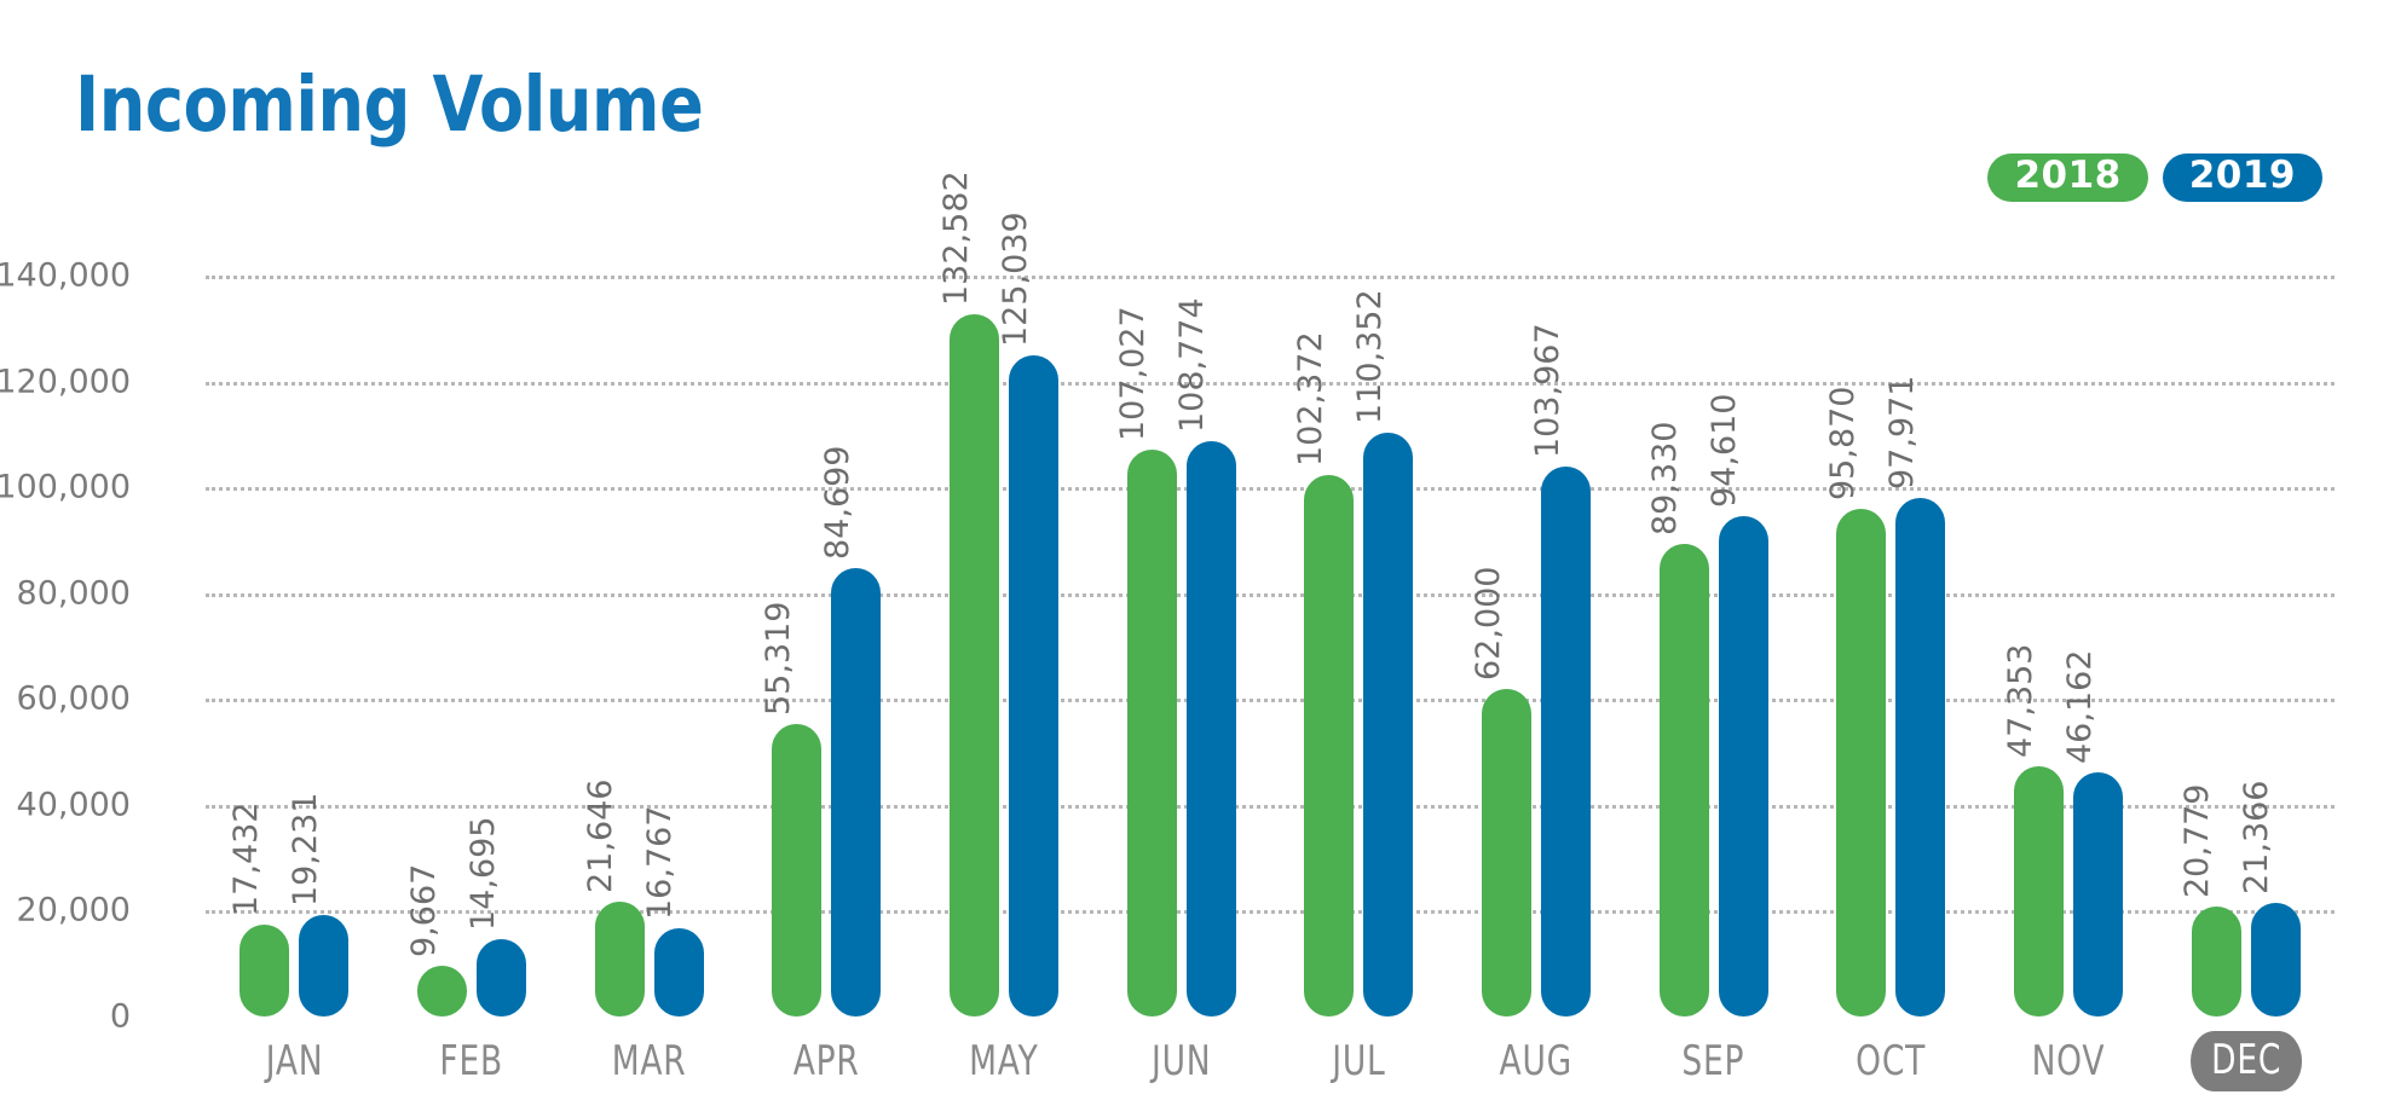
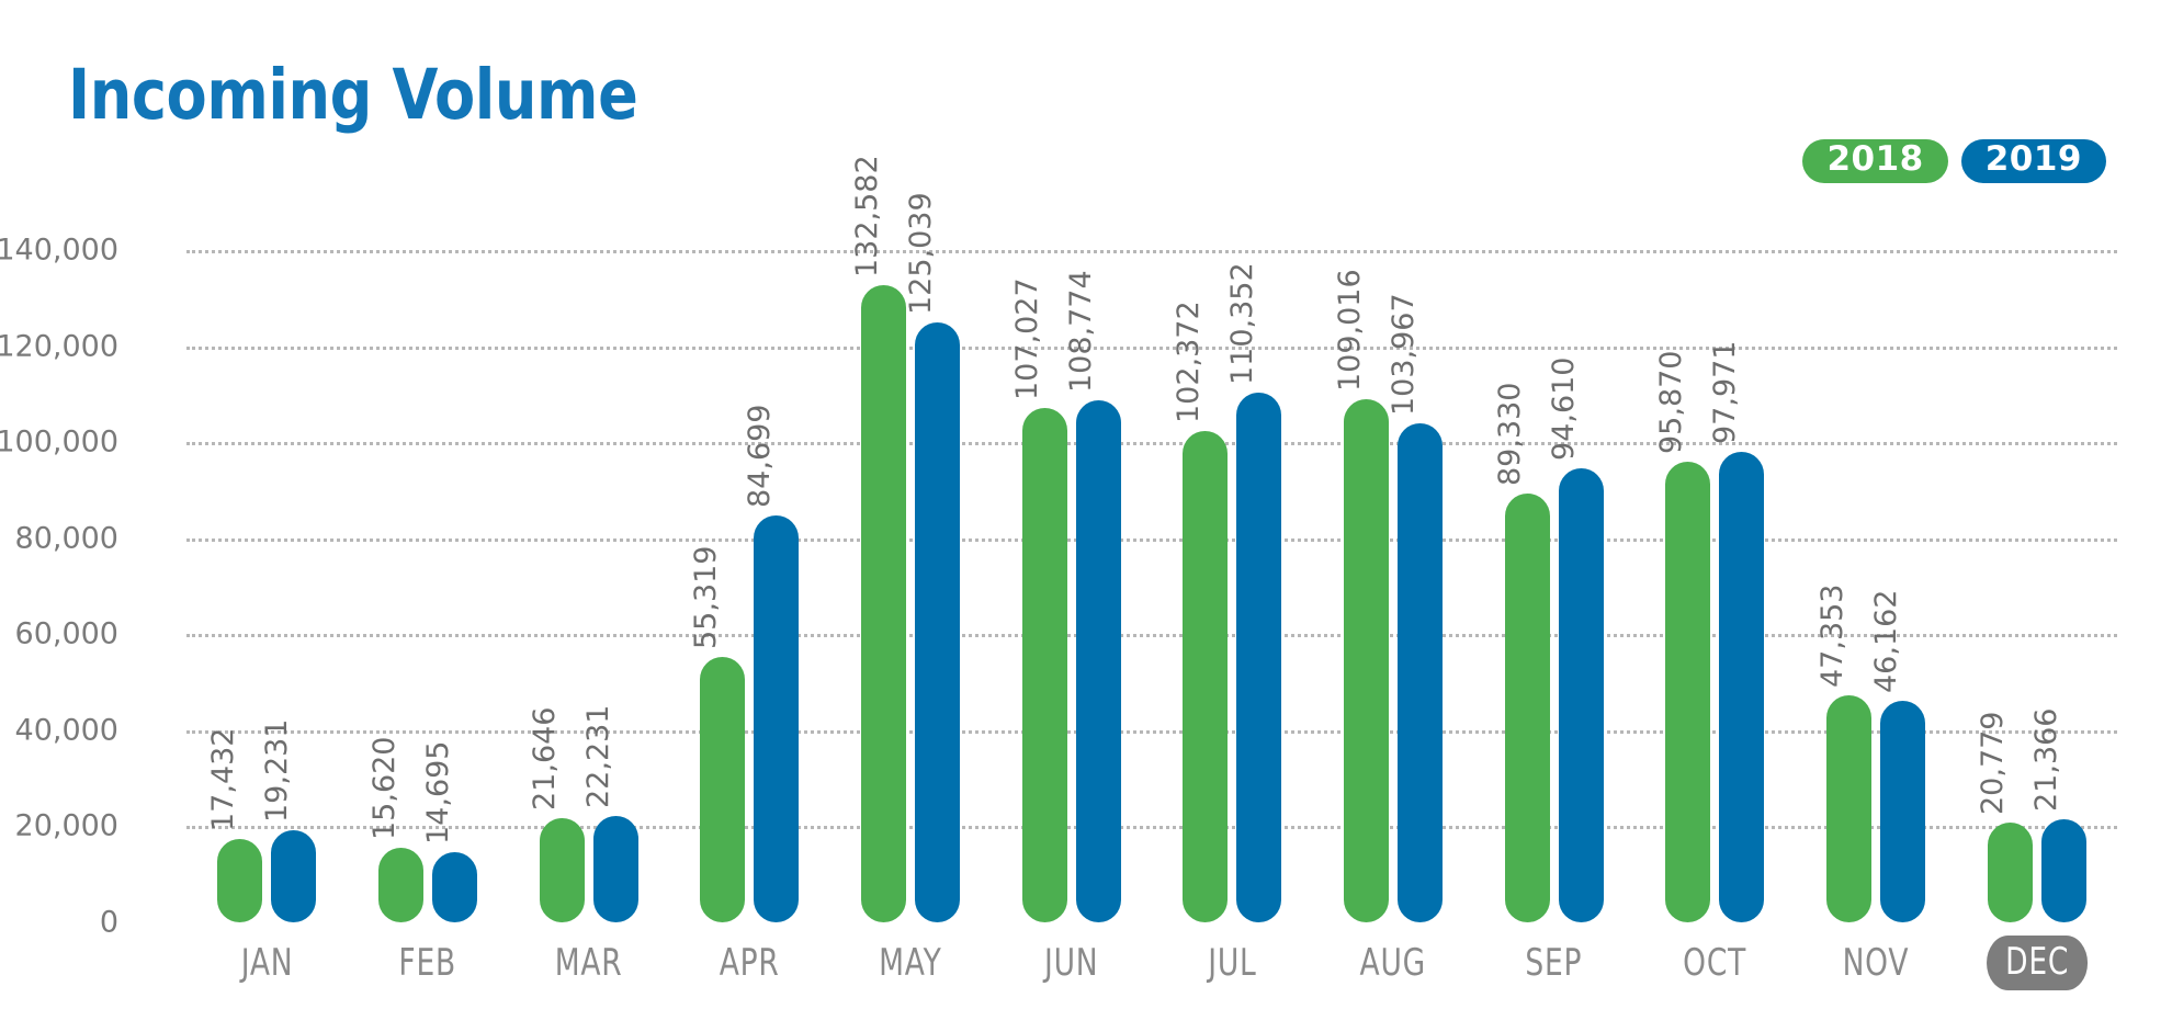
2018/FEB: 9,667 -> 15,620
2019/MAR: 16,767 -> 22,231
2018/AUG: 62,000 -> 109,016
